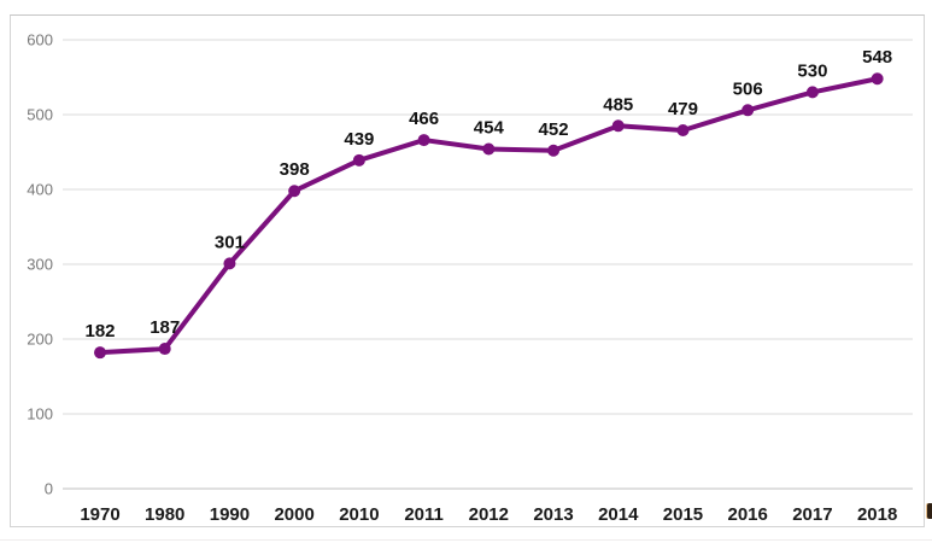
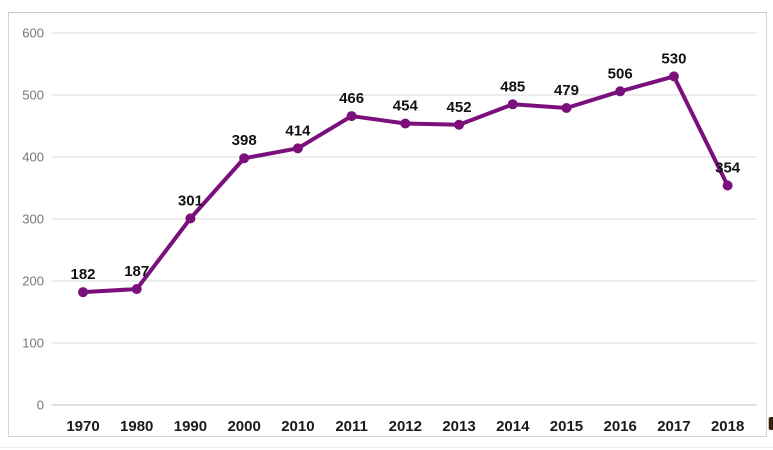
2010: 439 -> 414
2018: 548 -> 354
